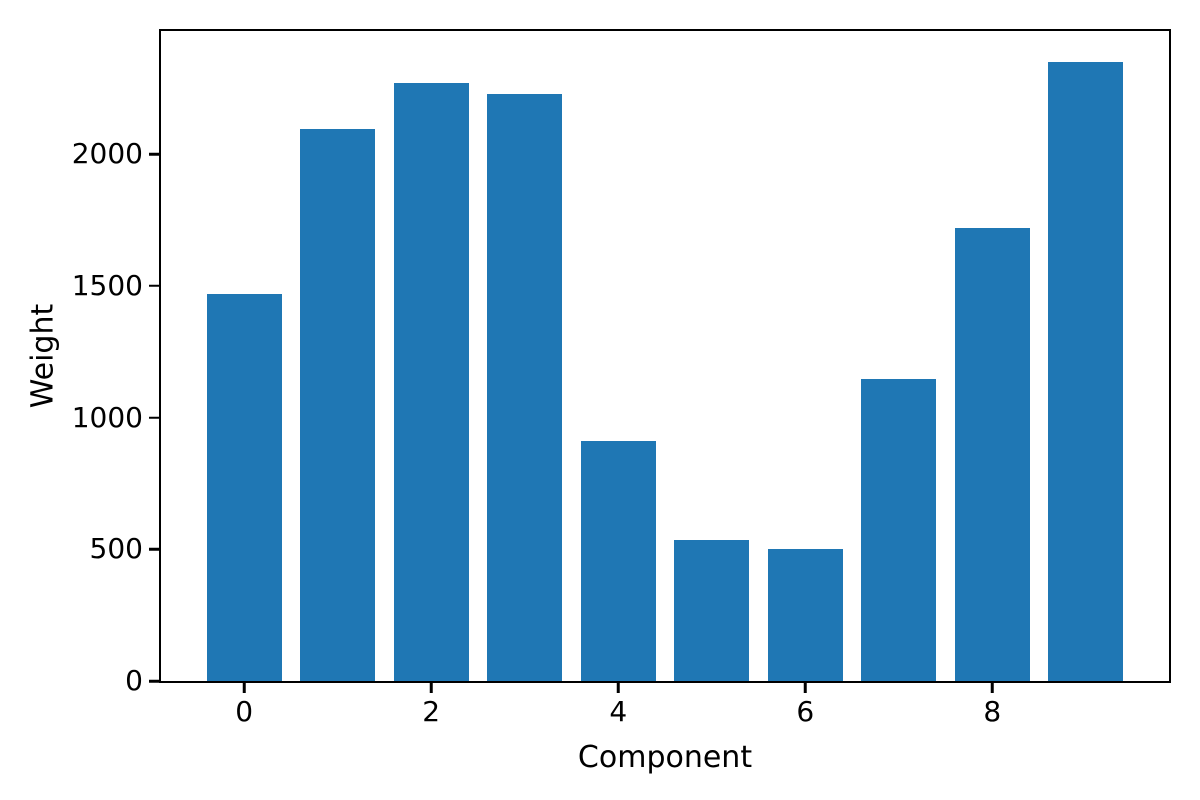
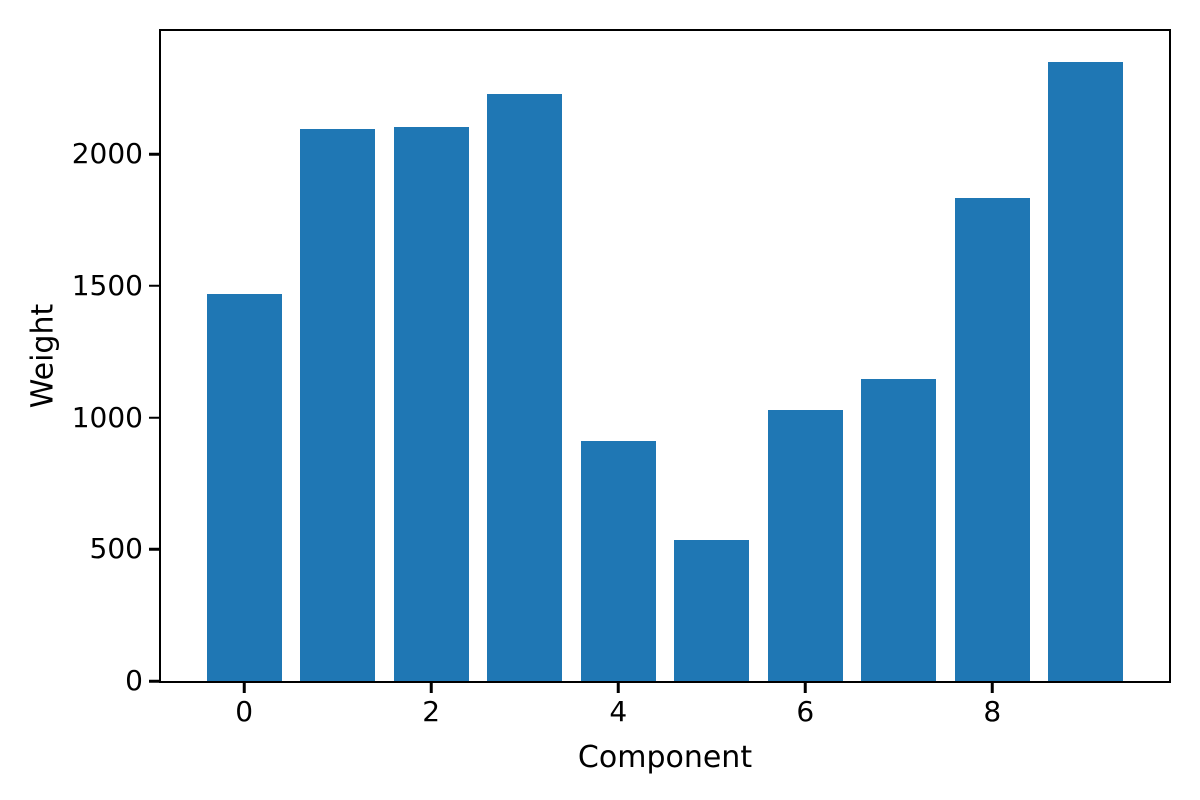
2: 2270 -> 2100
6: 500 -> 1030
8: 1720 -> 1840
